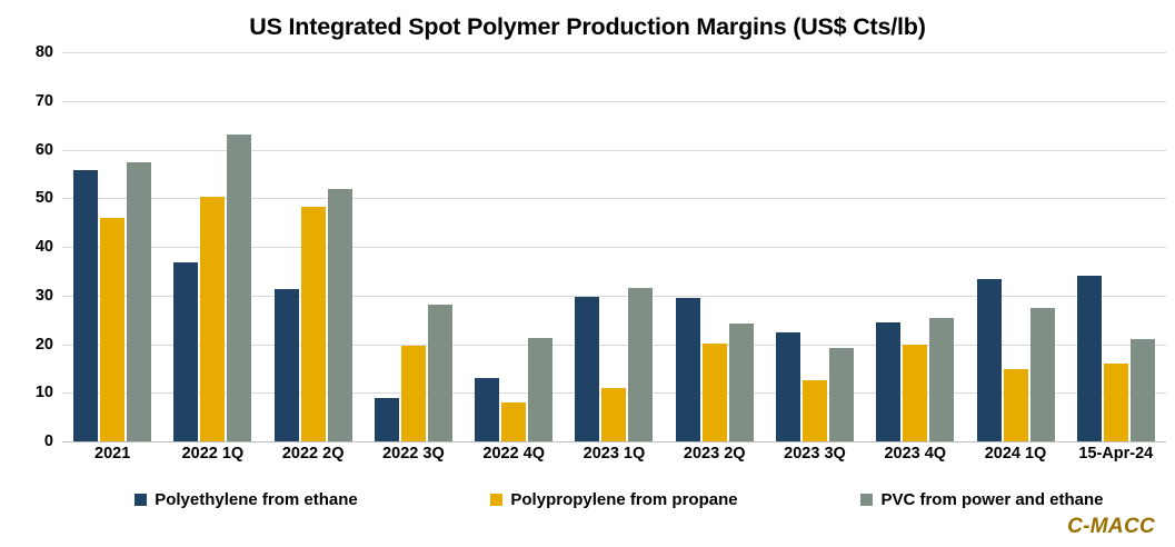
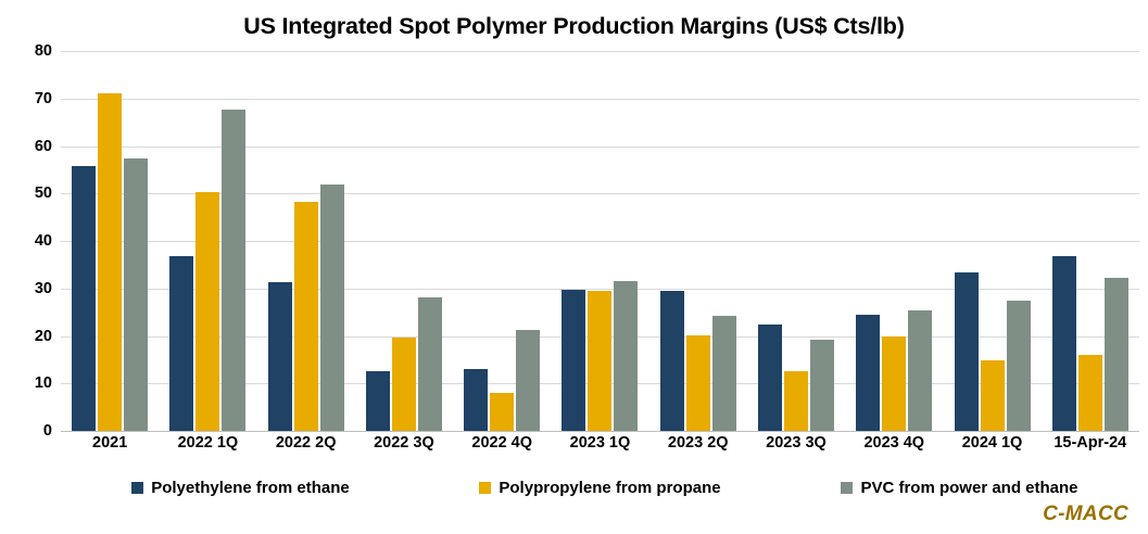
Polypropylene from propane/2021: 46 -> 71
PVC from power and ethane/2022 1Q: 63 -> 68
Polyethylene from ethane/2022 3Q: 9 -> 13
Polypropylene from propane/2023 1Q: 11 -> 29
Polyethylene from ethane/15-Apr-24: 34 -> 37
PVC from power and ethane/15-Apr-24: 21 -> 32
